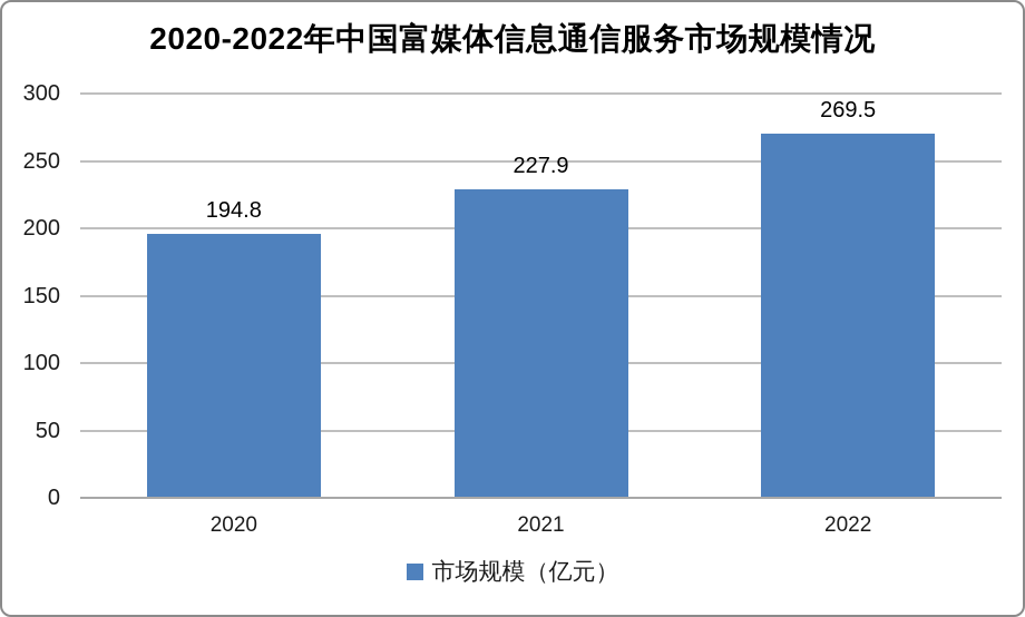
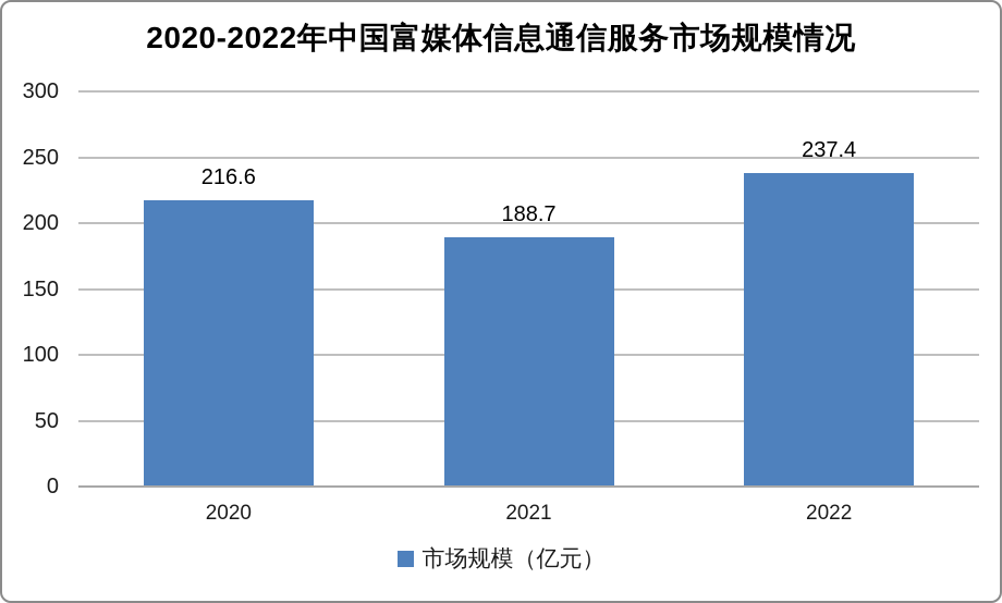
2020: 194.8 -> 216.6
2021: 227.9 -> 188.7
2022: 269.5 -> 237.4
